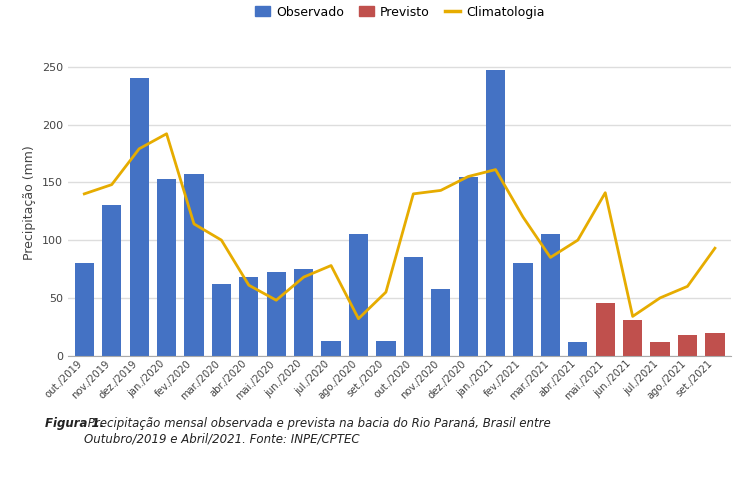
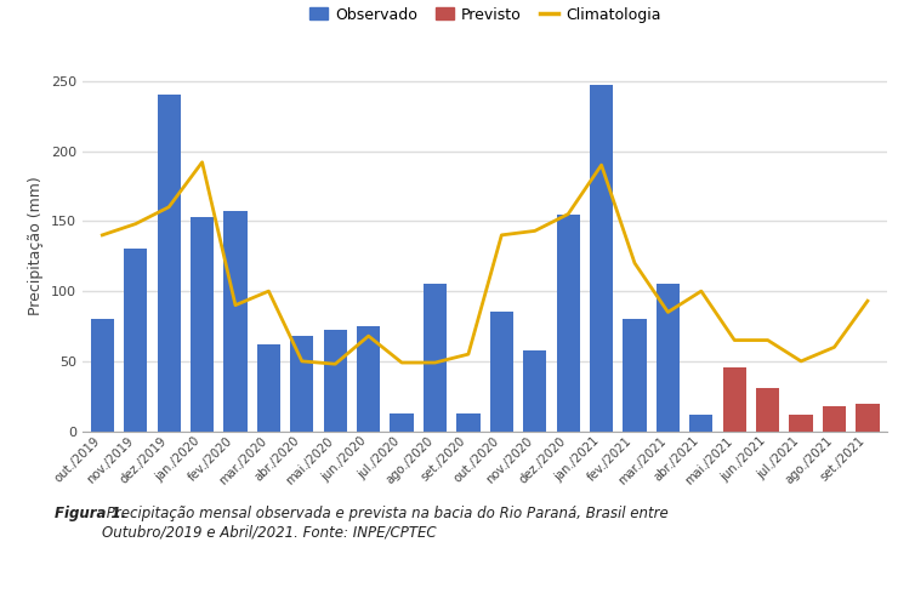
Climatologia/dez./2019: 179 -> 160
Climatologia/fev./2020: 114 -> 90
Climatologia/abr./2020: 61 -> 50
Climatologia/jul./2020: 78 -> 49
Climatologia/ago./2020: 32 -> 49
Climatologia/jan./2021: 161 -> 190
Climatologia/mai./2021: 141 -> 65
Climatologia/jun./2021: 34 -> 65
